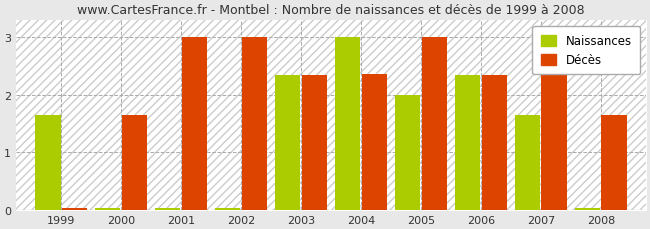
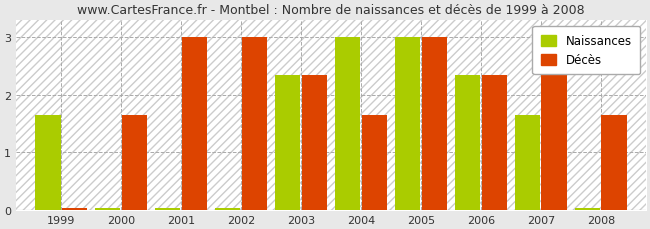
Décès/2004: 2.36 -> 1.65
Naissances/2005: 2.00 -> 3.00
